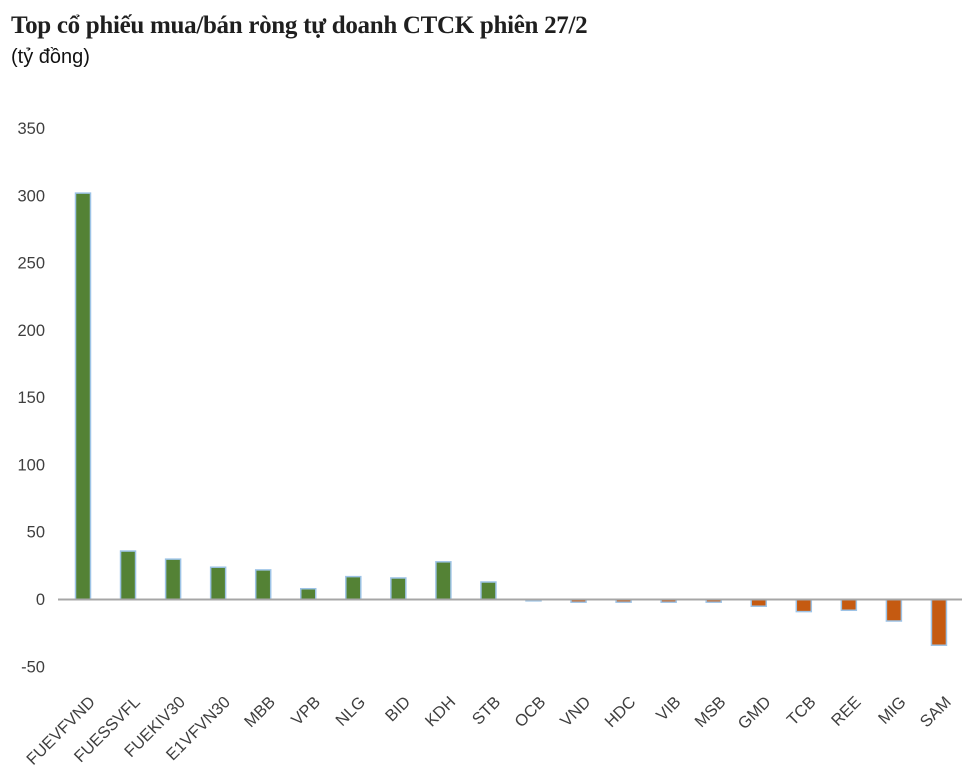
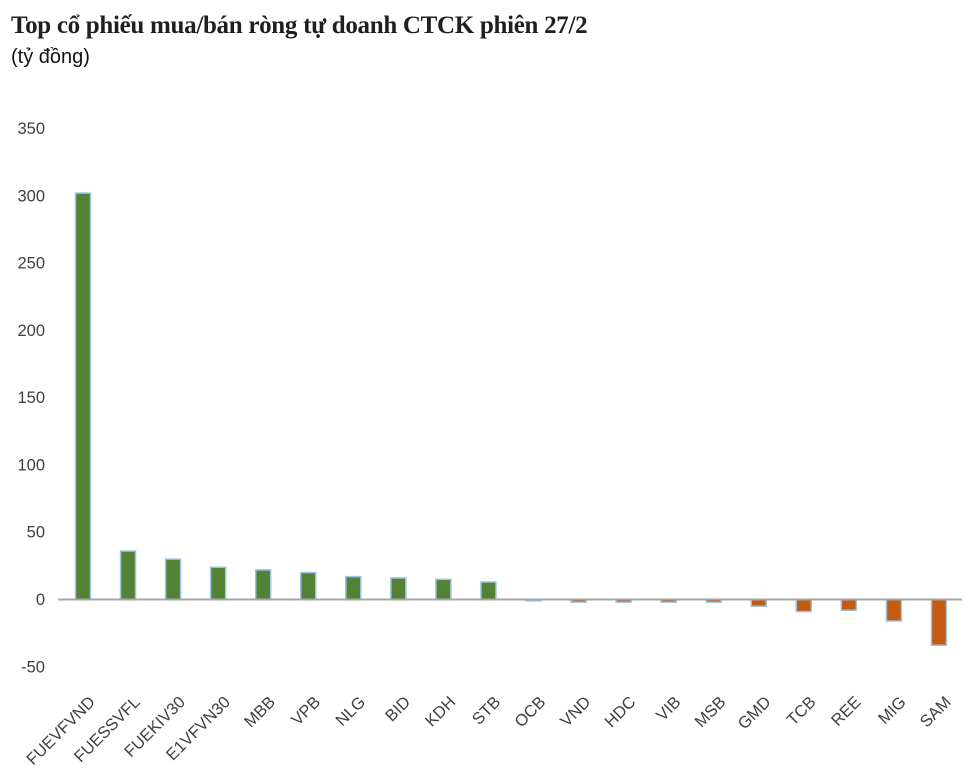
VPB: 8 -> 20
KDH: 28 -> 15
